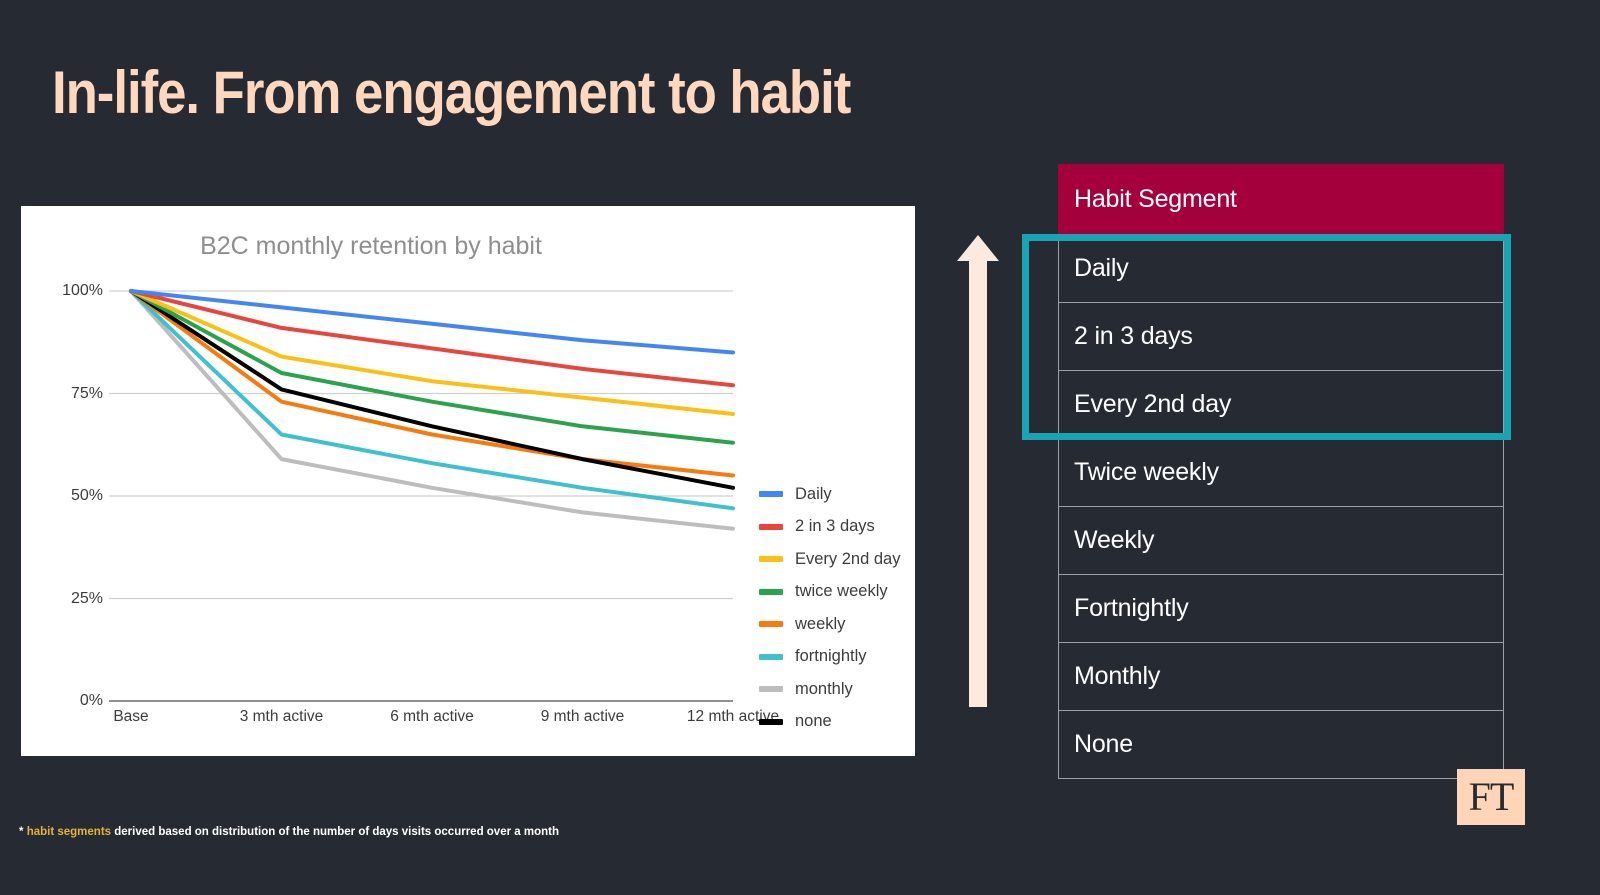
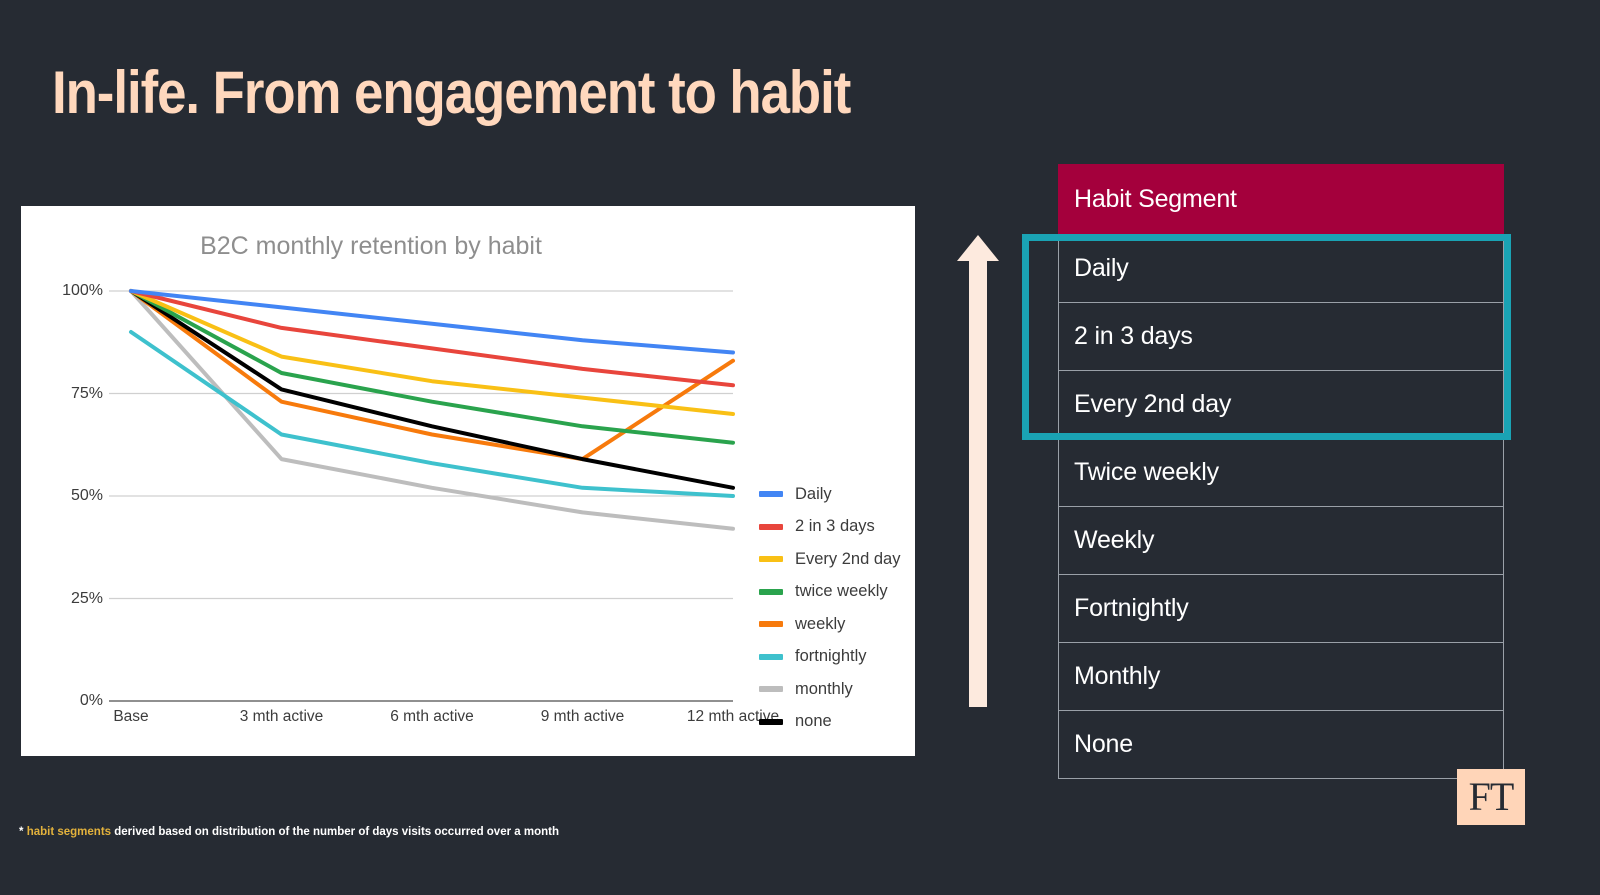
fortnightly/Base: 100% -> 90%
weekly/12 mth active: 55% -> 83%
fortnightly/12 mth active: 47% -> 50%
